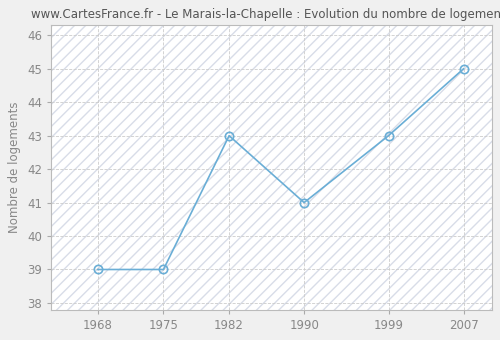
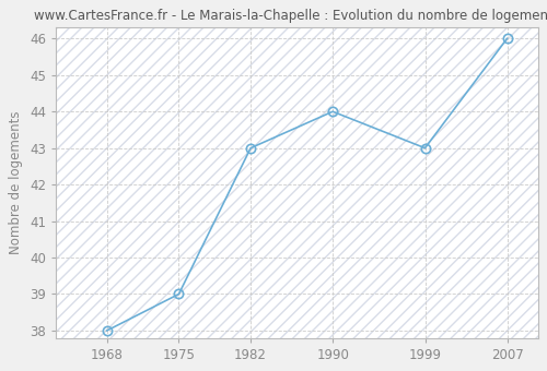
1968: 39 -> 38
1990: 41 -> 44
2007: 45 -> 46
